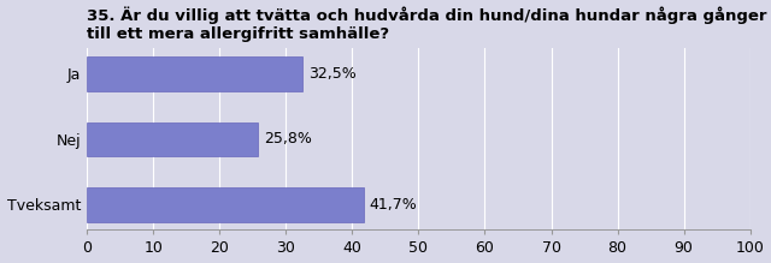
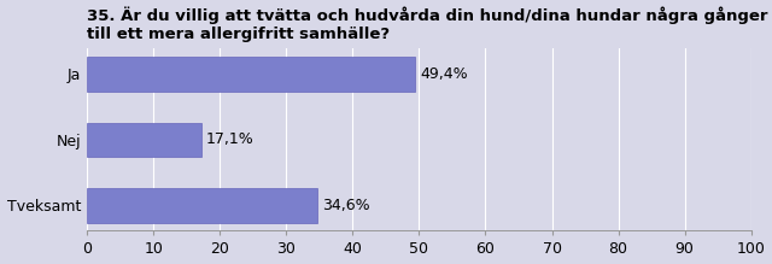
Ja: 32,5% -> 49,4%
Nej: 25,8% -> 17,1%
Tveksamt: 41,7% -> 34,6%
